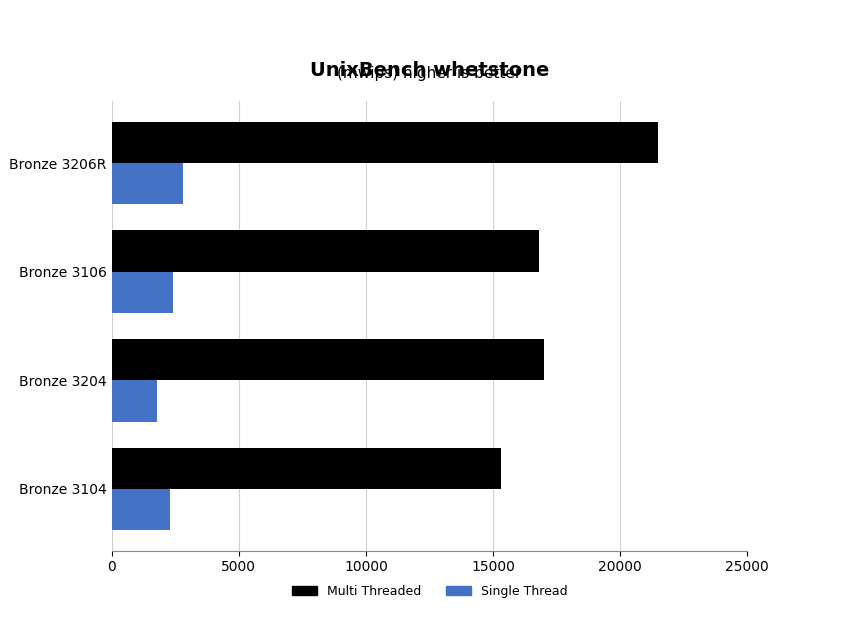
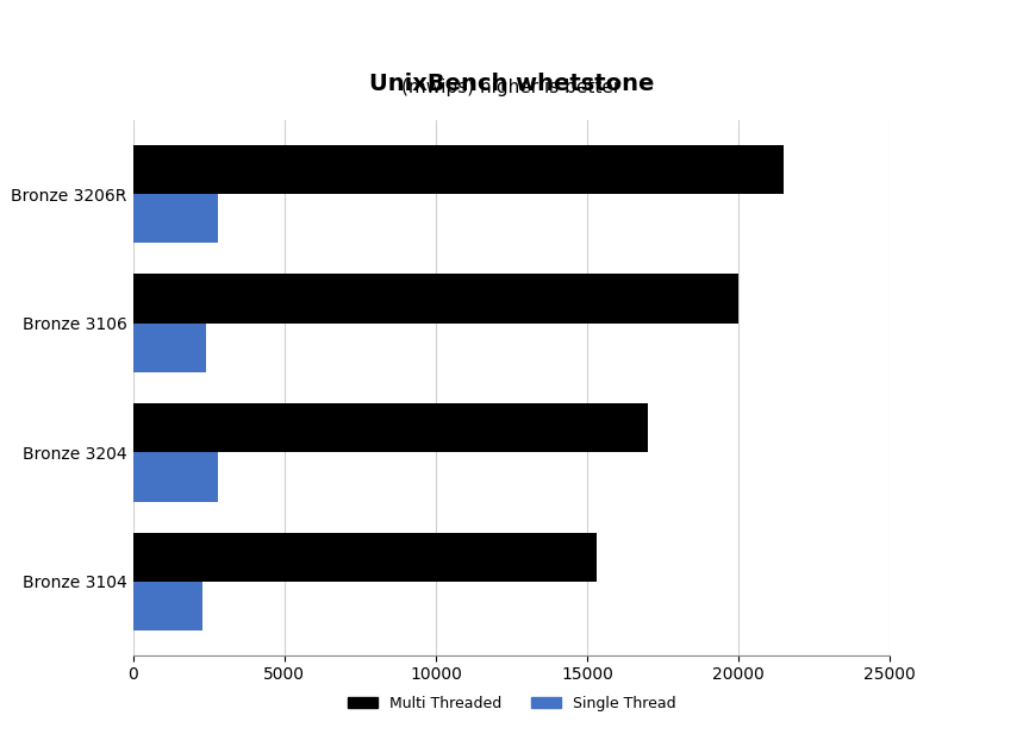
Multi Threaded/Bronze 3106: 16800 -> 20000
Single Thread/Bronze 3204: 1800 -> 2800
